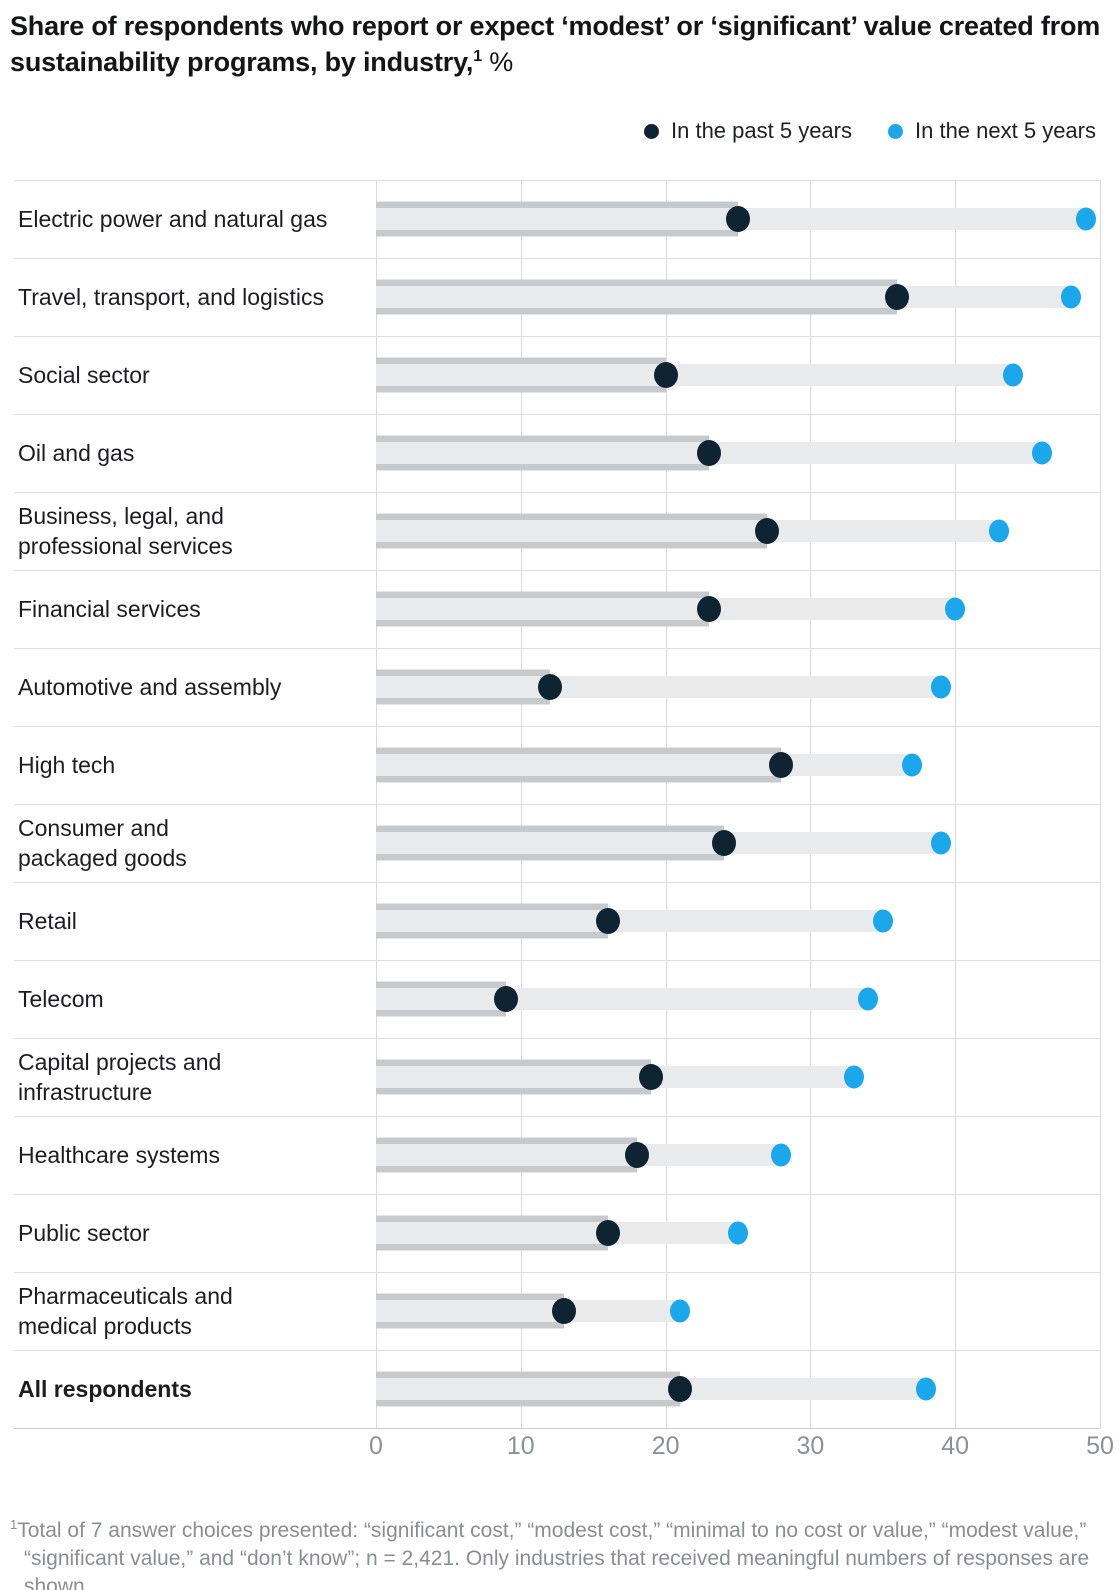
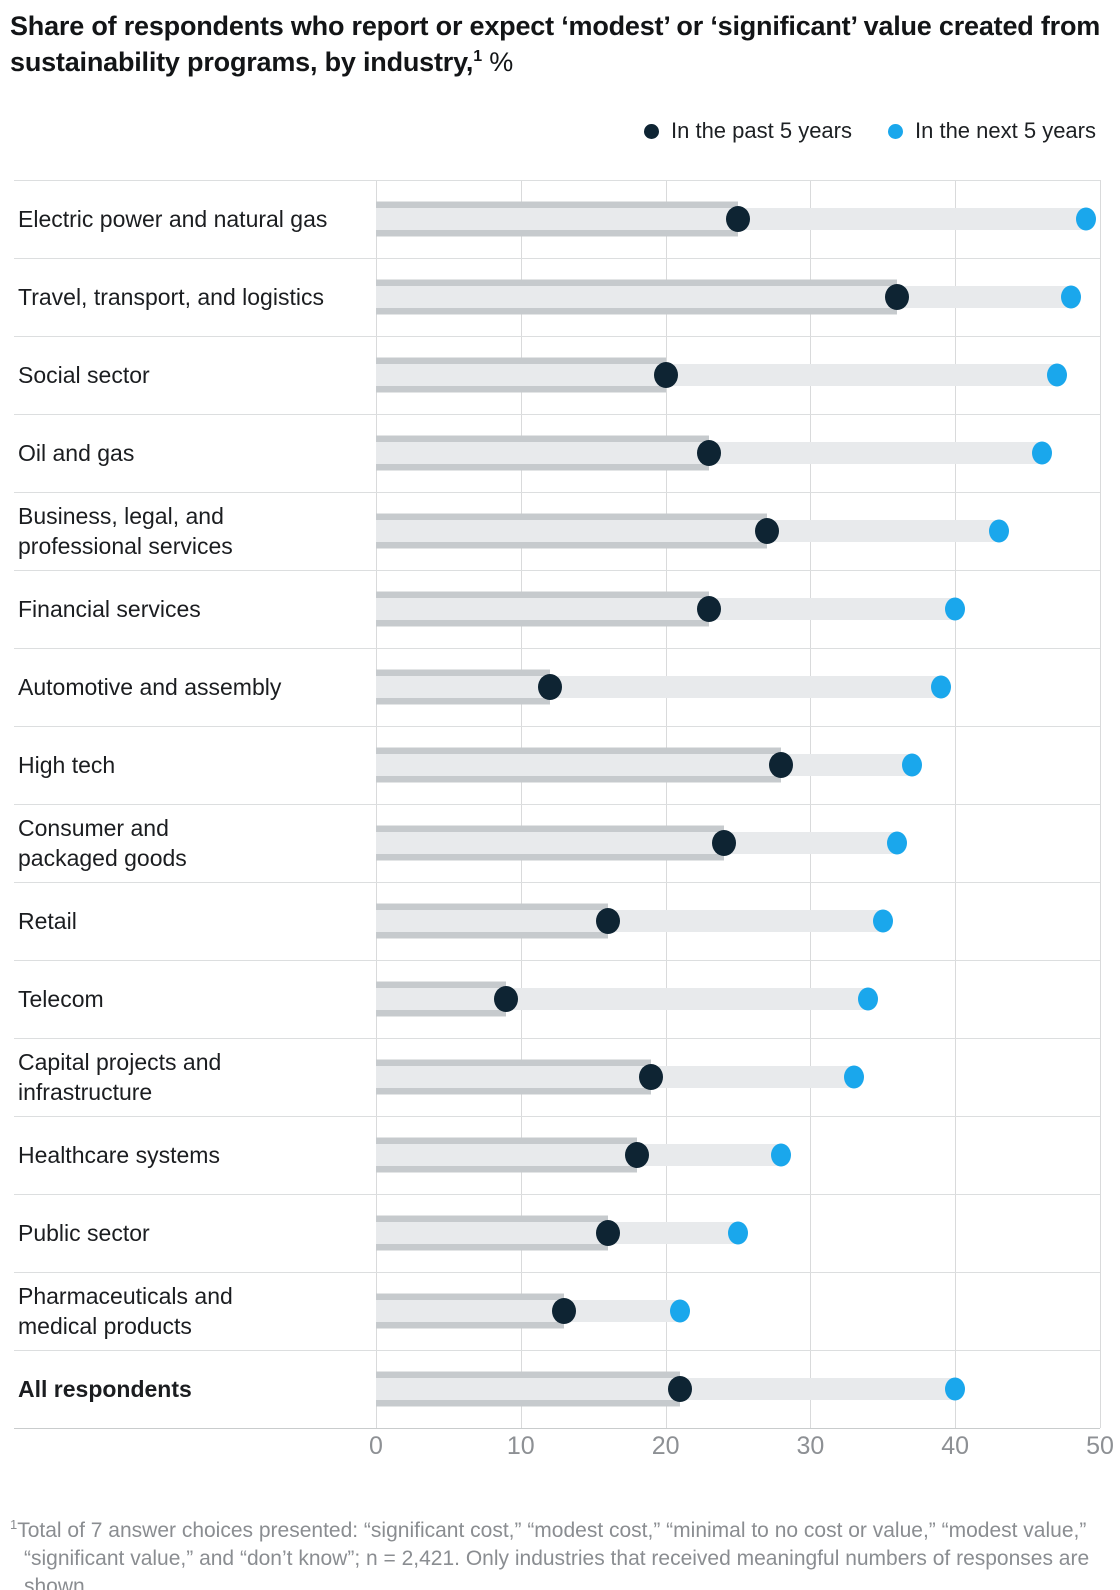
In the next 5 years/Social sector: 44 -> 47
In the next 5 years/Consumer and packaged goods: 39 -> 36
In the next 5 years/All respondents: 38 -> 40
